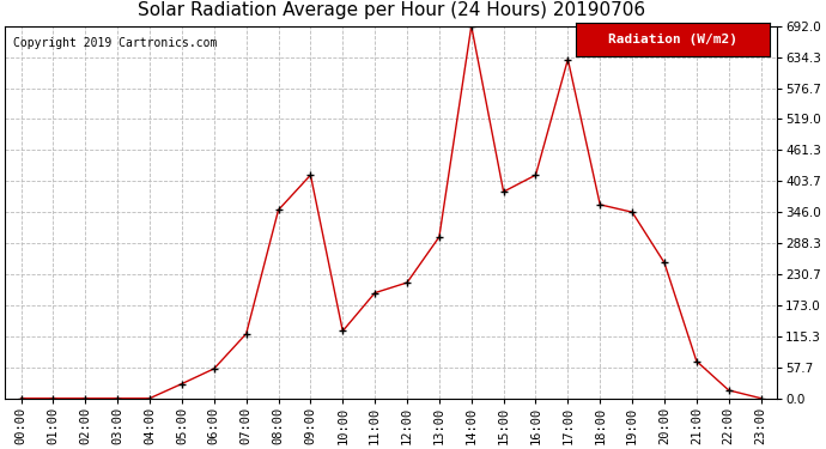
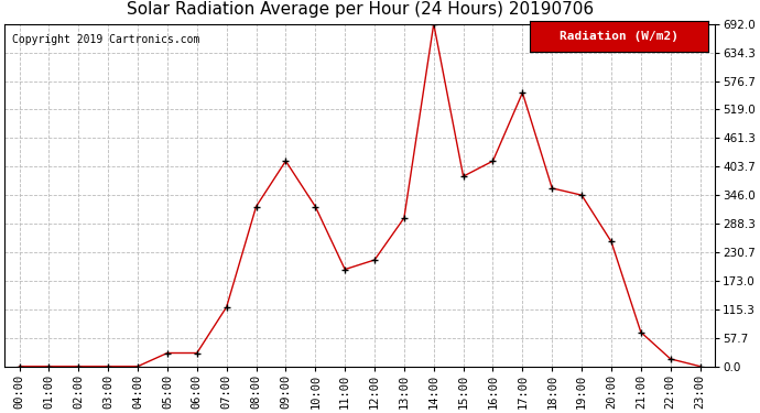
06:00: 55 -> 27
08:00: 350 -> 323
10:00: 125 -> 323
17:00: 630 -> 553
